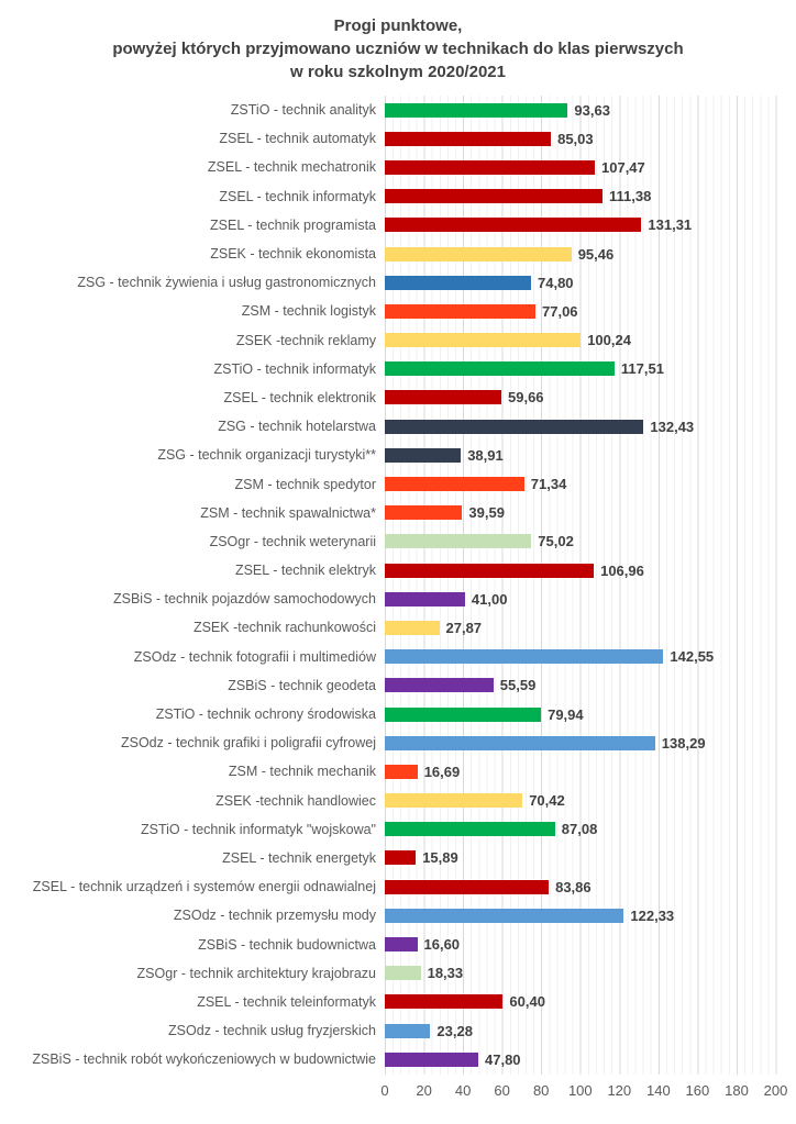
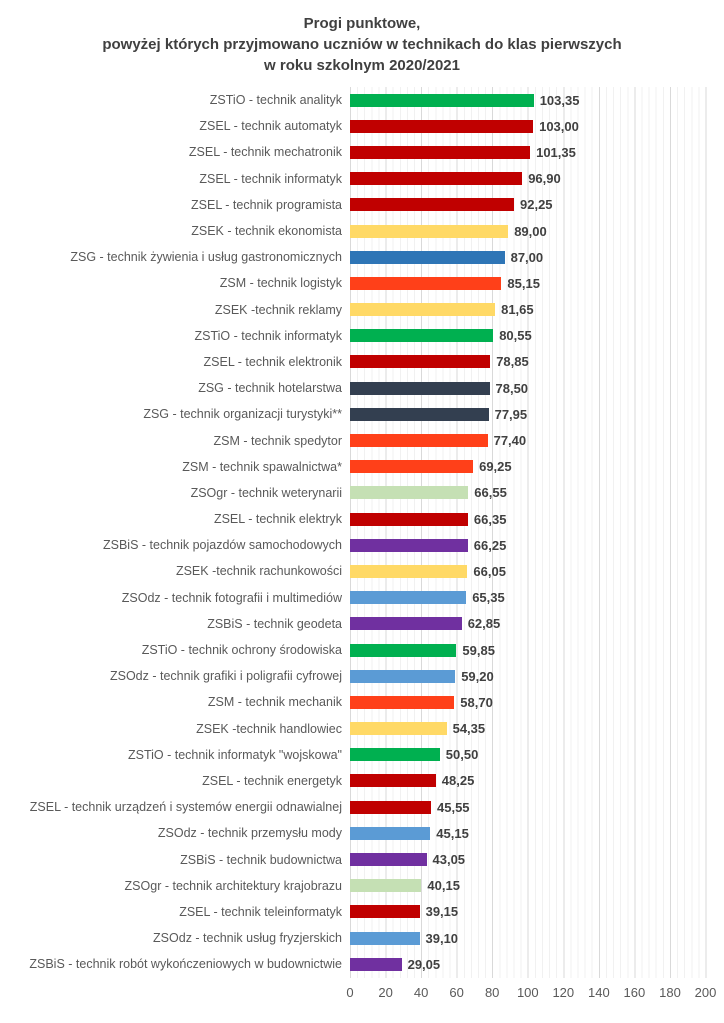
ZSTiO - technik analityk: 93,63 -> 103,35
ZSEL - technik automatyk: 85,03 -> 103,00
ZSEL - technik mechatronik: 107,47 -> 101,35
ZSEL - technik informatyk: 111,38 -> 96,90
ZSEL - technik programista: 131,31 -> 92,25
ZSEK - technik ekonomista: 95,46 -> 89,00
ZSG - technik żywienia i usług gastronomicznych: 74,80 -> 87,00
ZSM - technik logistyk: 77,06 -> 85,15
ZSEK -technik reklamy: 100,24 -> 81,65
ZSTiO - technik informatyk: 117,51 -> 80,55
ZSEL - technik elektronik: 59,66 -> 78,85
ZSG - technik hotelarstwa: 132,43 -> 78,50
ZSG - technik organizacji turystyki**: 38,91 -> 77,95
ZSM - technik spedytor: 71,34 -> 77,40
ZSM - technik spawalnictwa*: 39,59 -> 69,25
ZSOgr - technik weterynarii: 75,02 -> 66,55
ZSEL - technik elektryk: 106,96 -> 66,35
ZSBiS - technik pojazdów samochodowych: 41,00 -> 66,25
ZSEK -technik rachunkowości: 27,87 -> 66,05
ZSOdz - technik fotografii i multimediów: 142,55 -> 65,35
ZSBiS - technik geodeta: 55,59 -> 62,85
ZSTiO - technik ochrony środowiska: 79,94 -> 59,85
ZSOdz - technik grafiki i poligrafii cyfrowej: 138,29 -> 59,20
ZSM - technik mechanik: 16,69 -> 58,70
ZSEK -technik handlowiec: 70,42 -> 54,35
ZSTiO - technik informatyk "wojskowa": 87,08 -> 50,50
ZSEL - technik energetyk: 15,89 -> 48,25
ZSEL - technik urządzeń i systemów energii odnawialnej: 83,86 -> 45,55
ZSOdz - technik przemysłu mody: 122,33 -> 45,15
ZSBiS - technik budownictwa: 16,60 -> 43,05
ZSOgr - technik architektury krajobrazu: 18,33 -> 40,15
ZSEL - technik teleinformatyk: 60,40 -> 39,15
ZSOdz - technik usług fryzjerskich: 23,28 -> 39,10
ZSBiS - technik robót wykończeniowych w budownictwie: 47,80 -> 29,05
